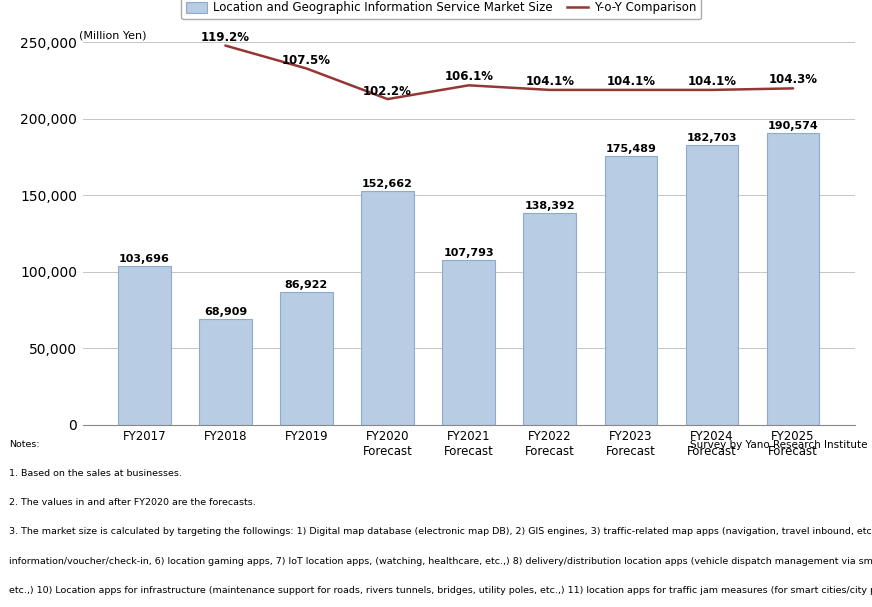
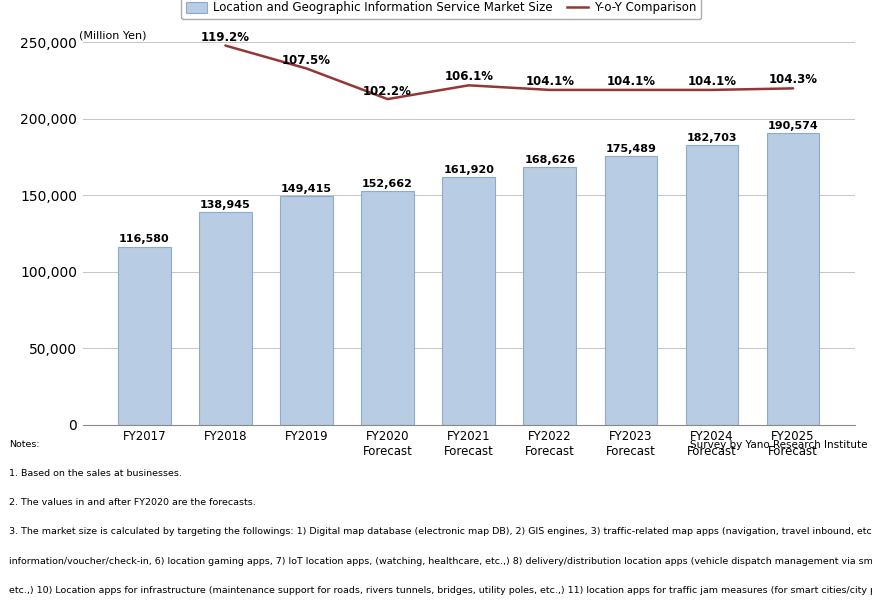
Location and Geographic Information Service Market Size/FY2017: 103,696 -> 116,580
Location and Geographic Information Service Market Size/FY2018: 68,909 -> 138,945
Location and Geographic Information Service Market Size/FY2019: 86,922 -> 149,415
Location and Geographic Information Service Market Size/FY2021 Forecast: 107,793 -> 161,920
Location and Geographic Information Service Market Size/FY2022 Forecast: 138,392 -> 168,626
